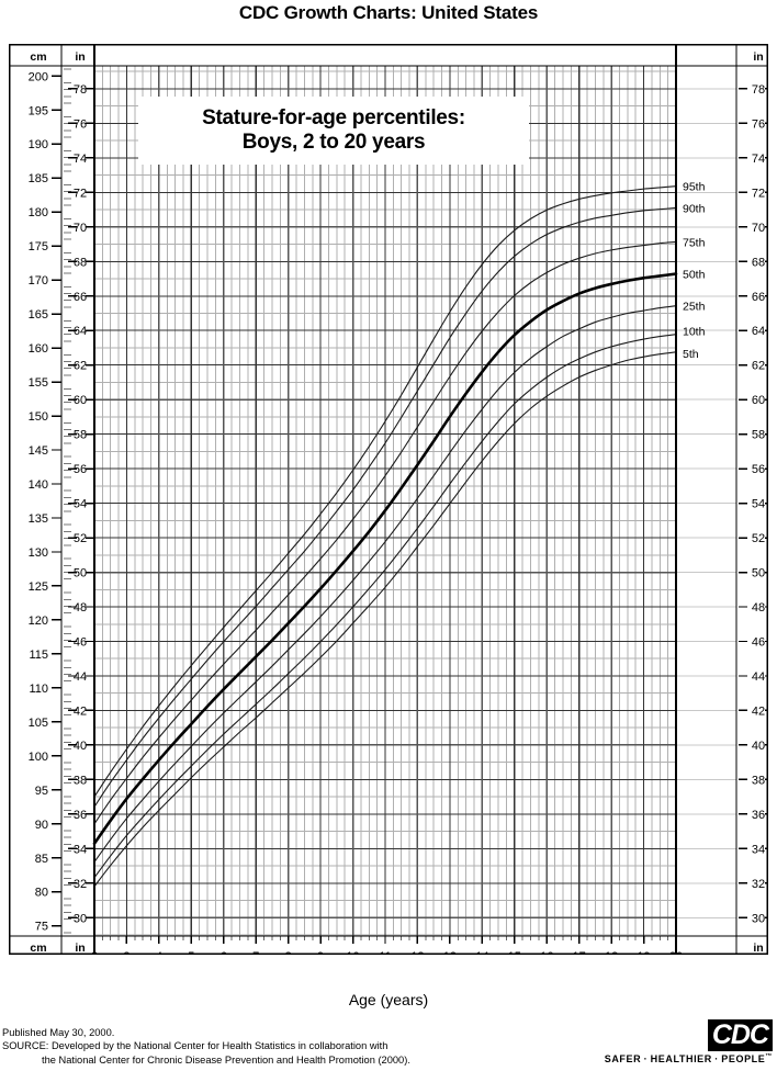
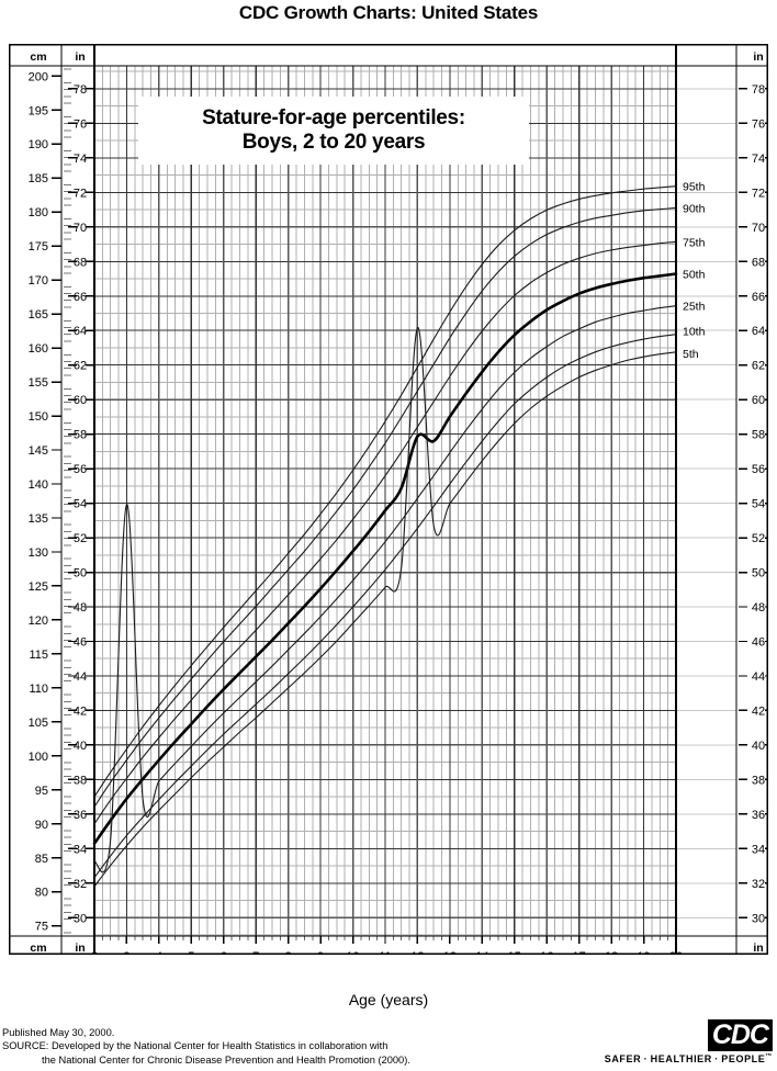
25th/3: 91 -> 137
50th/12: 143 -> 147
5th/12: 131 -> 163
